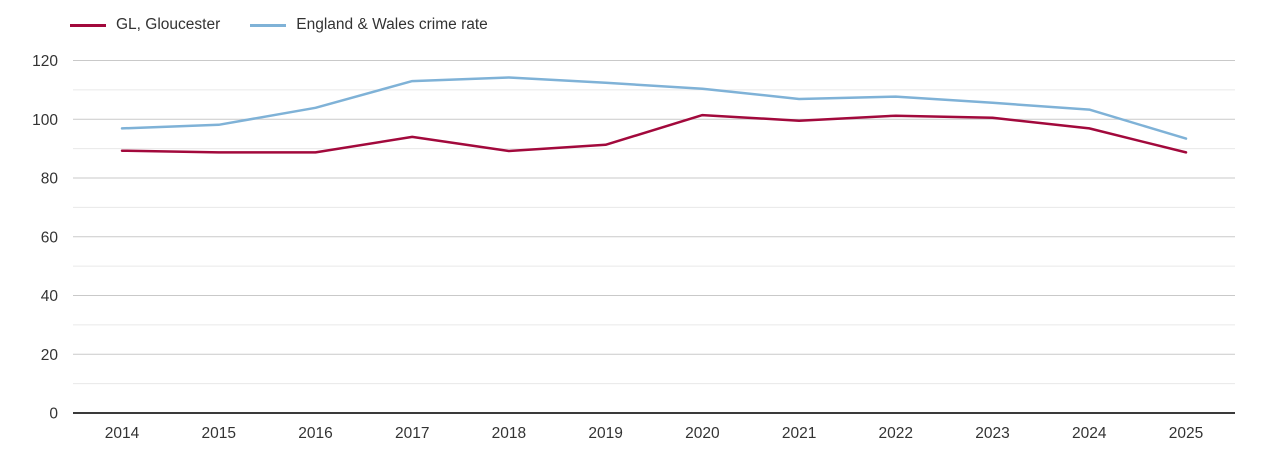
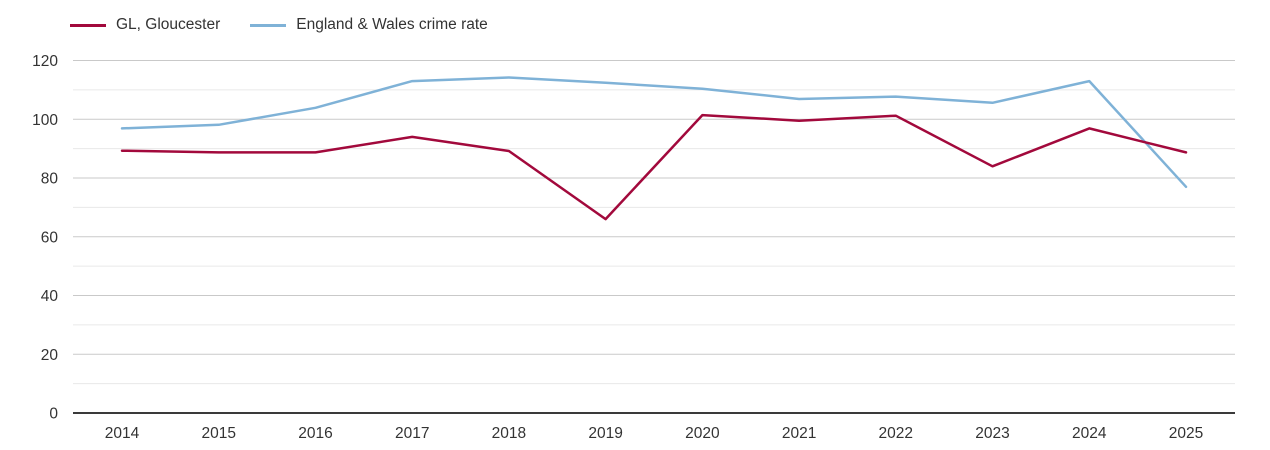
GL, Gloucester/2019: 91 -> 66
GL, Gloucester/2023: 100 -> 84
England & Wales crime rate/2024: 103 -> 113
England & Wales crime rate/2025: 93 -> 77
